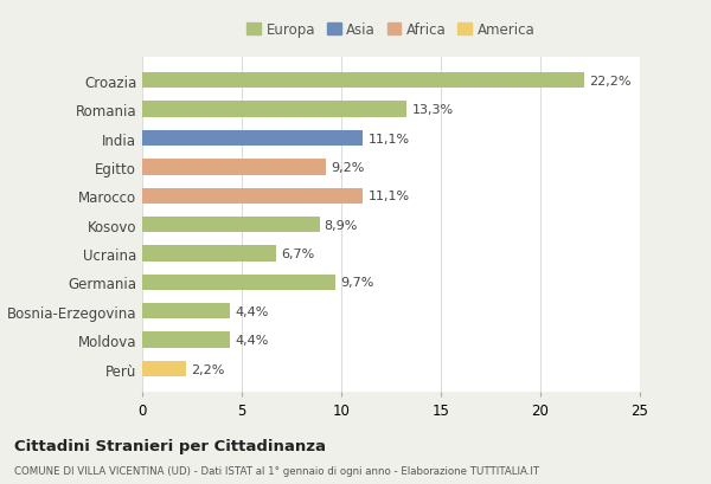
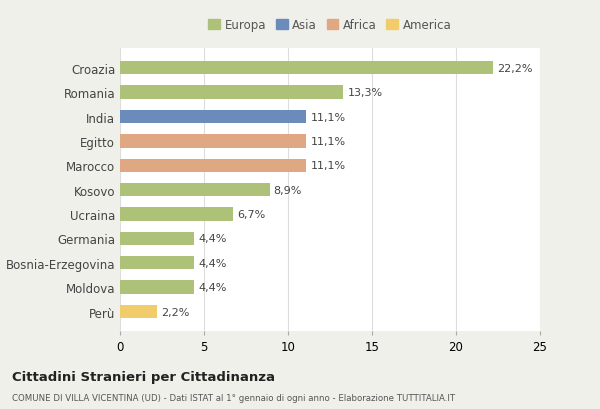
Egitto: 9,2% -> 11,1%
Germania: 9,7% -> 4,4%
